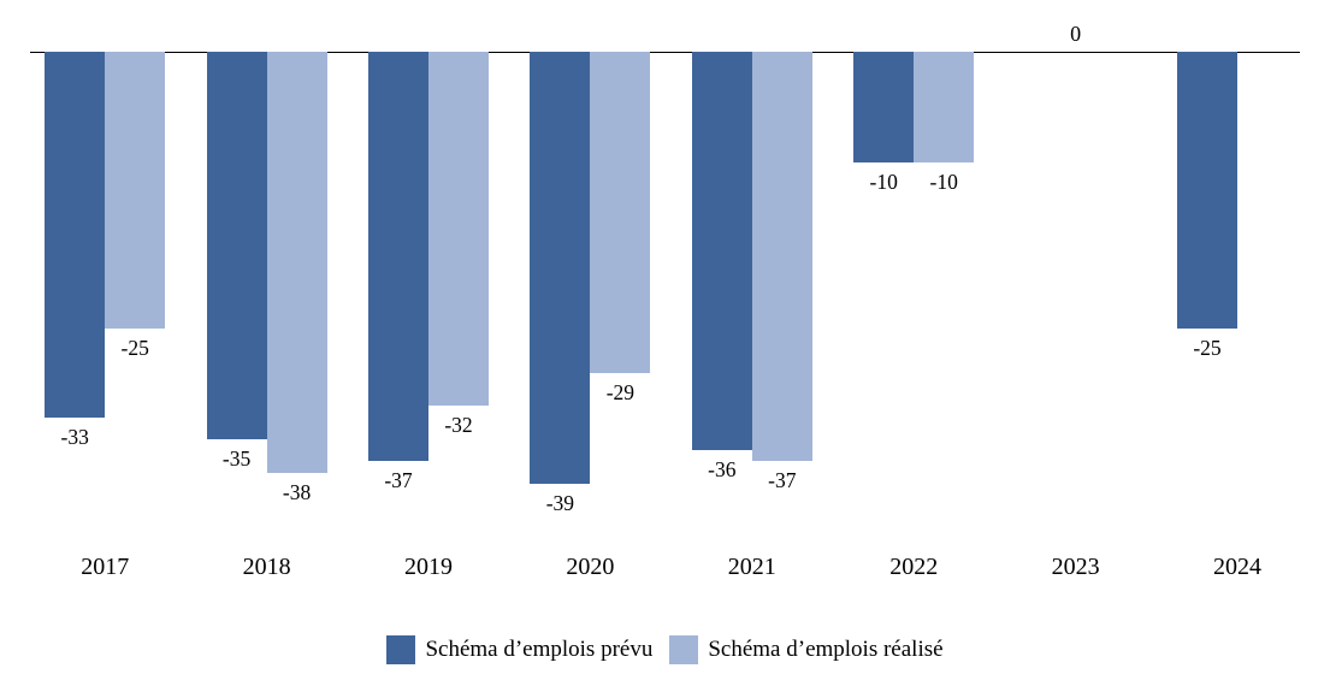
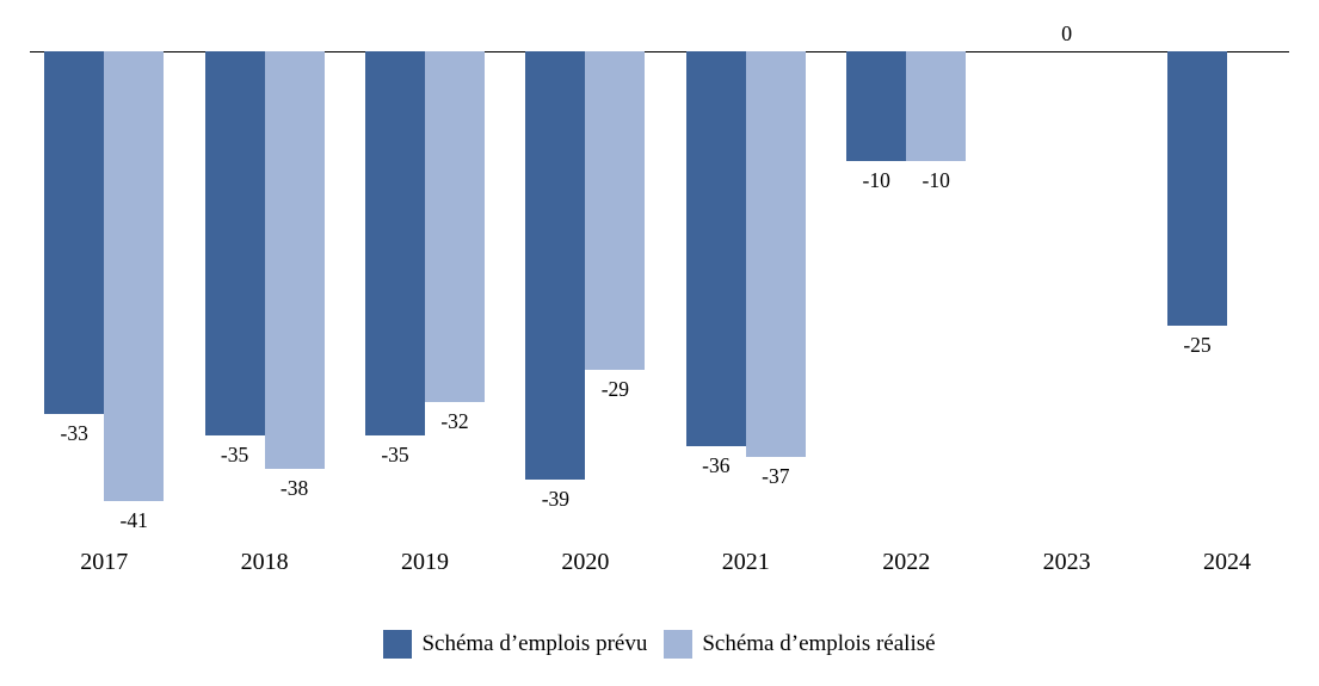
Schéma d’emplois réalisé/2017: -25 -> -41
Schéma d’emplois prévu/2019: -37 -> -35
